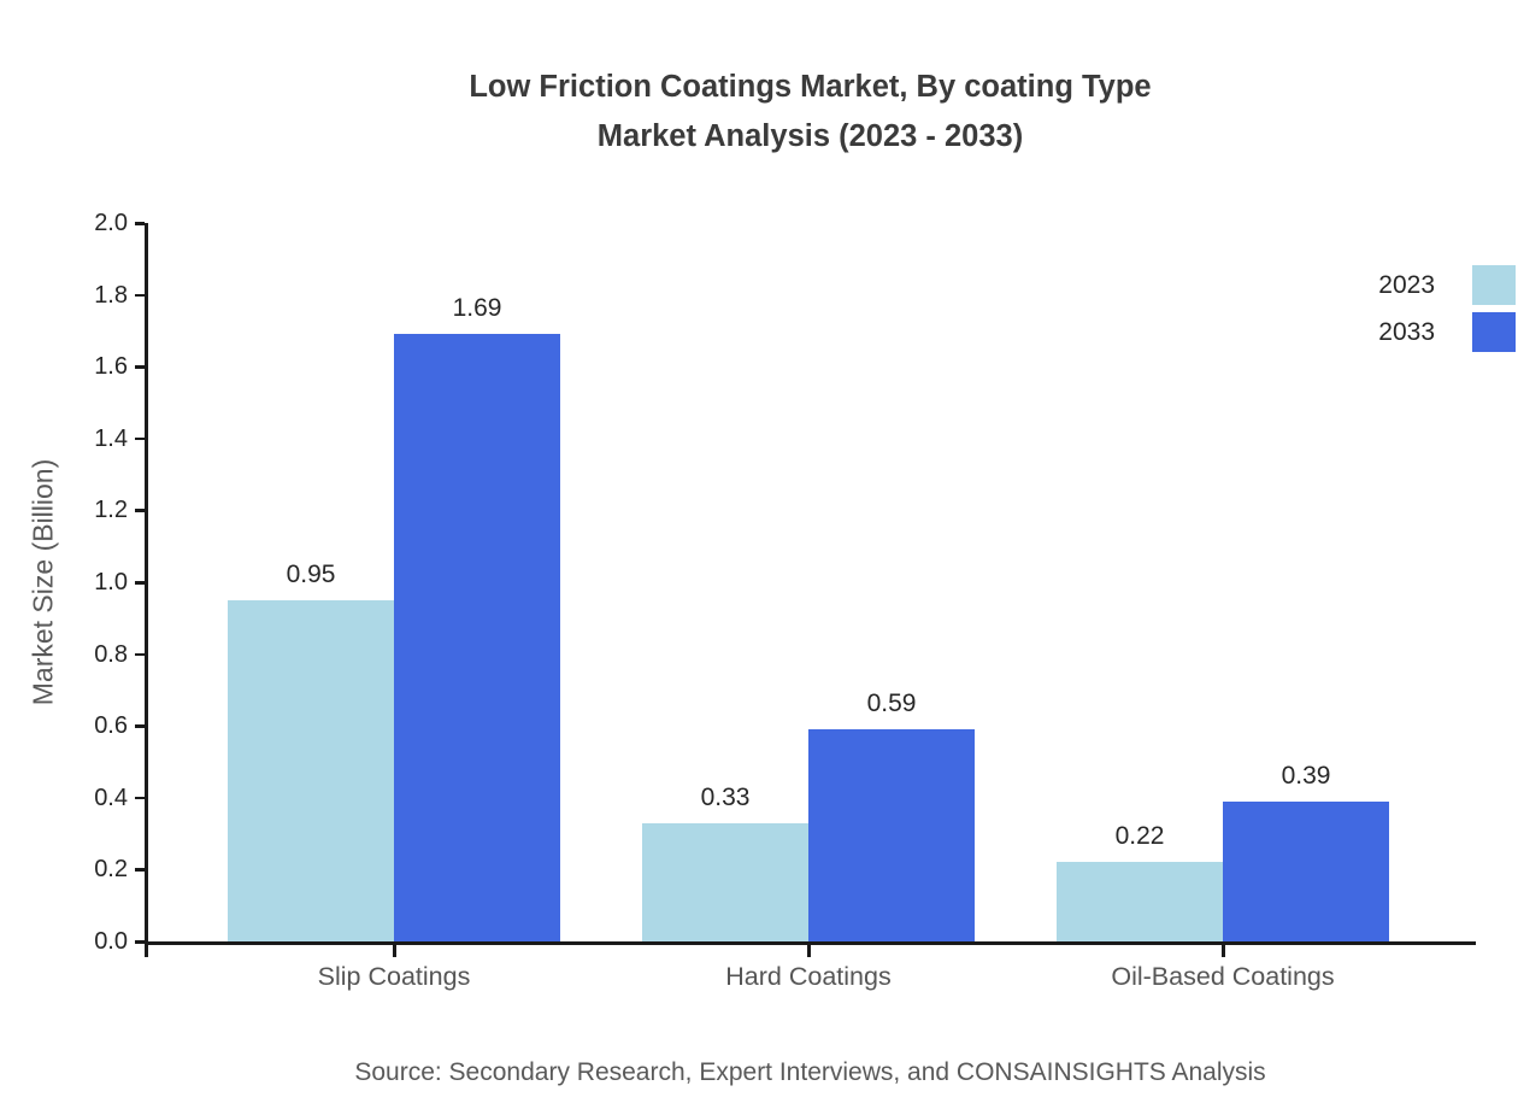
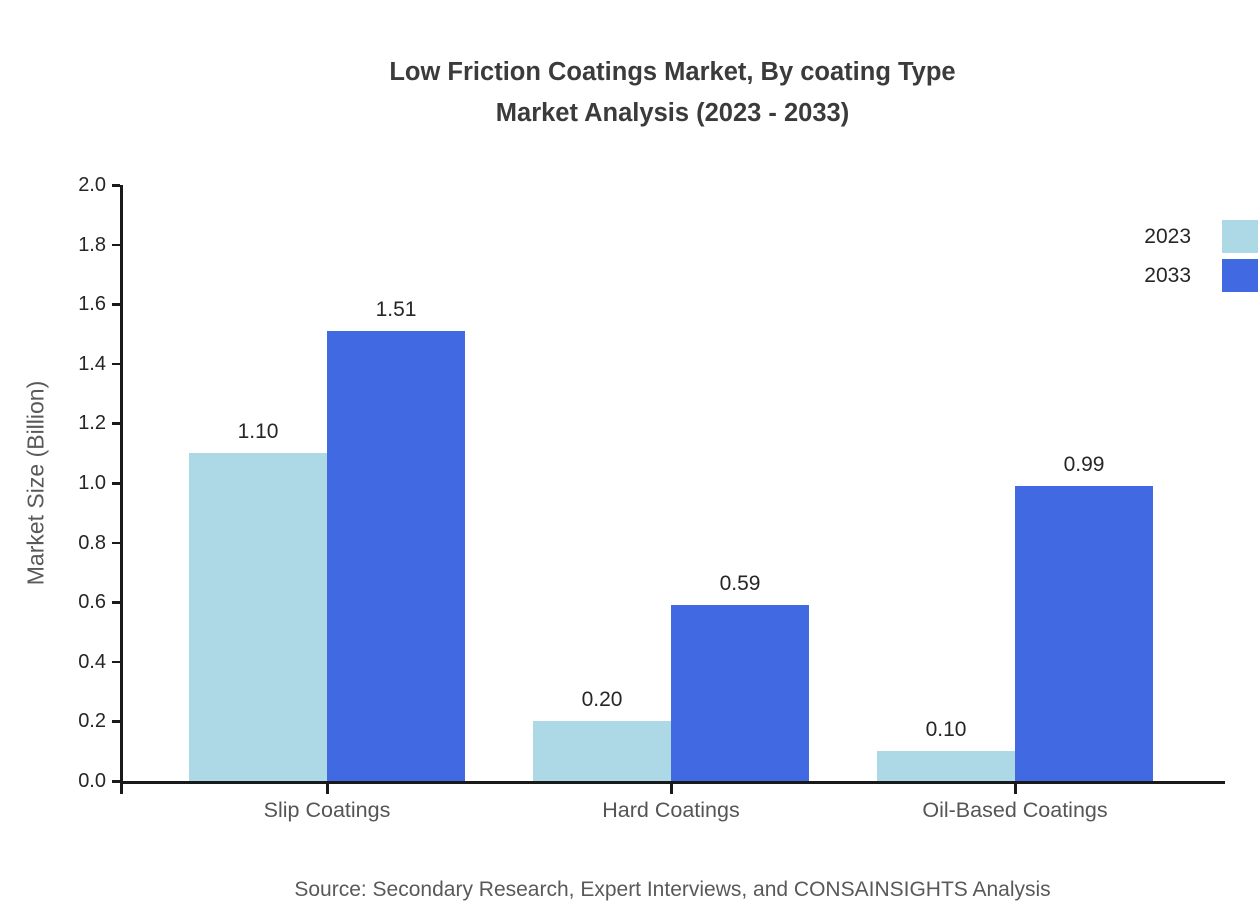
2023/Slip Coatings: 0.95 -> 1.10
2033/Slip Coatings: 1.69 -> 1.51
2023/Hard Coatings: 0.33 -> 0.20
2023/Oil-Based Coatings: 0.22 -> 0.10
2033/Oil-Based Coatings: 0.39 -> 0.99
